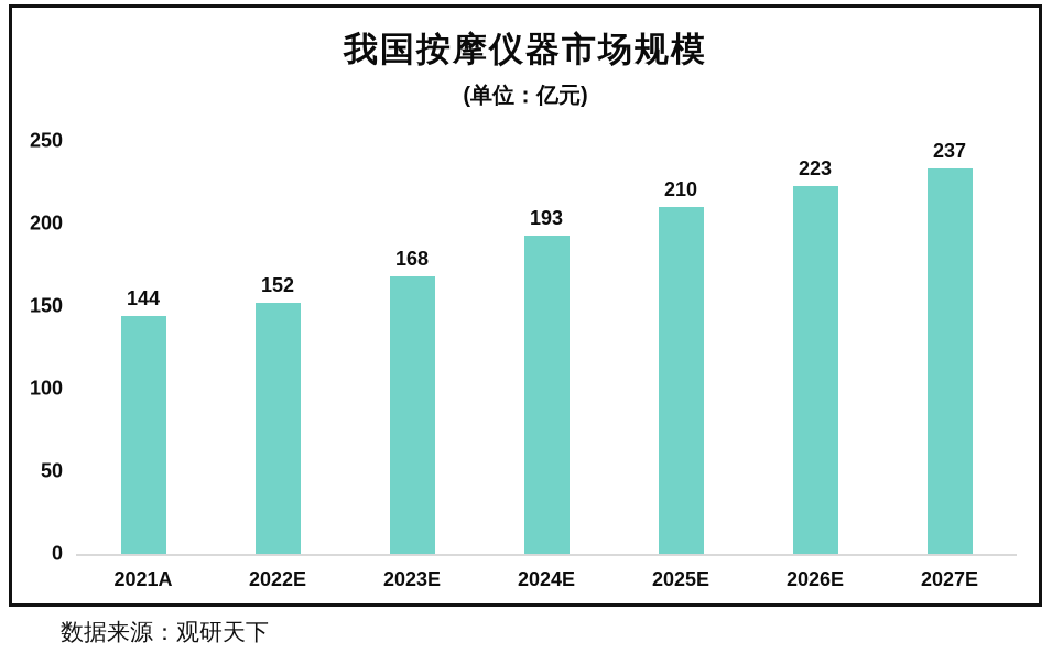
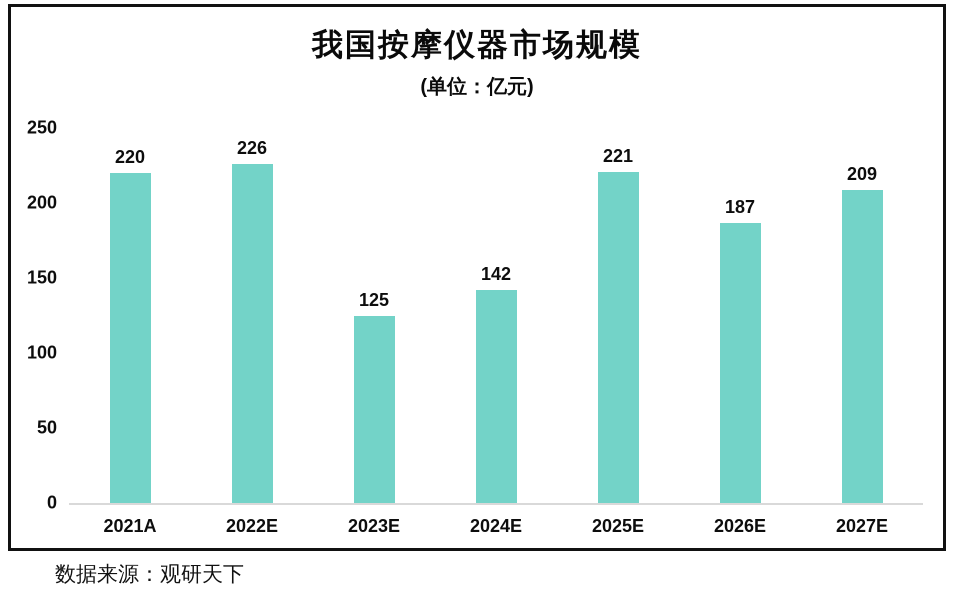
2021A: 144 -> 220
2022E: 152 -> 226
2023E: 168 -> 125
2024E: 193 -> 142
2025E: 210 -> 221
2026E: 223 -> 187
2027E: 237 -> 209
